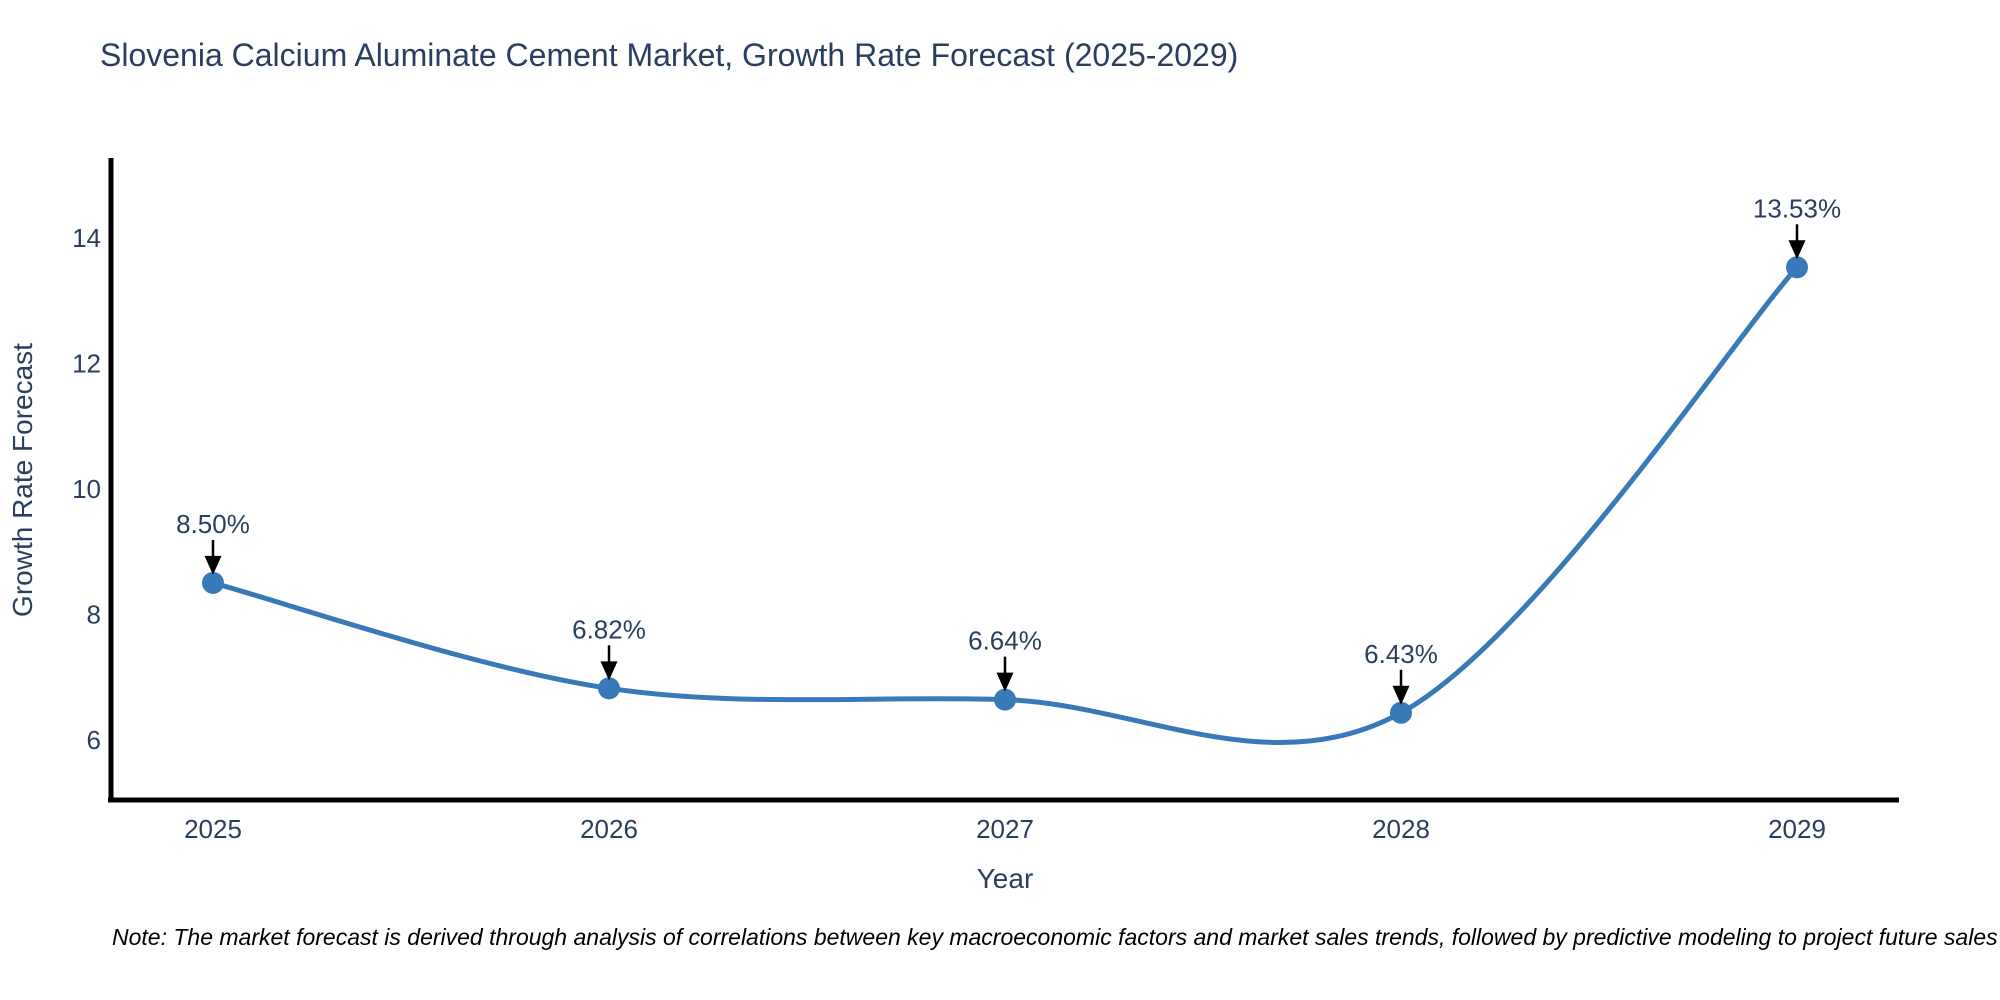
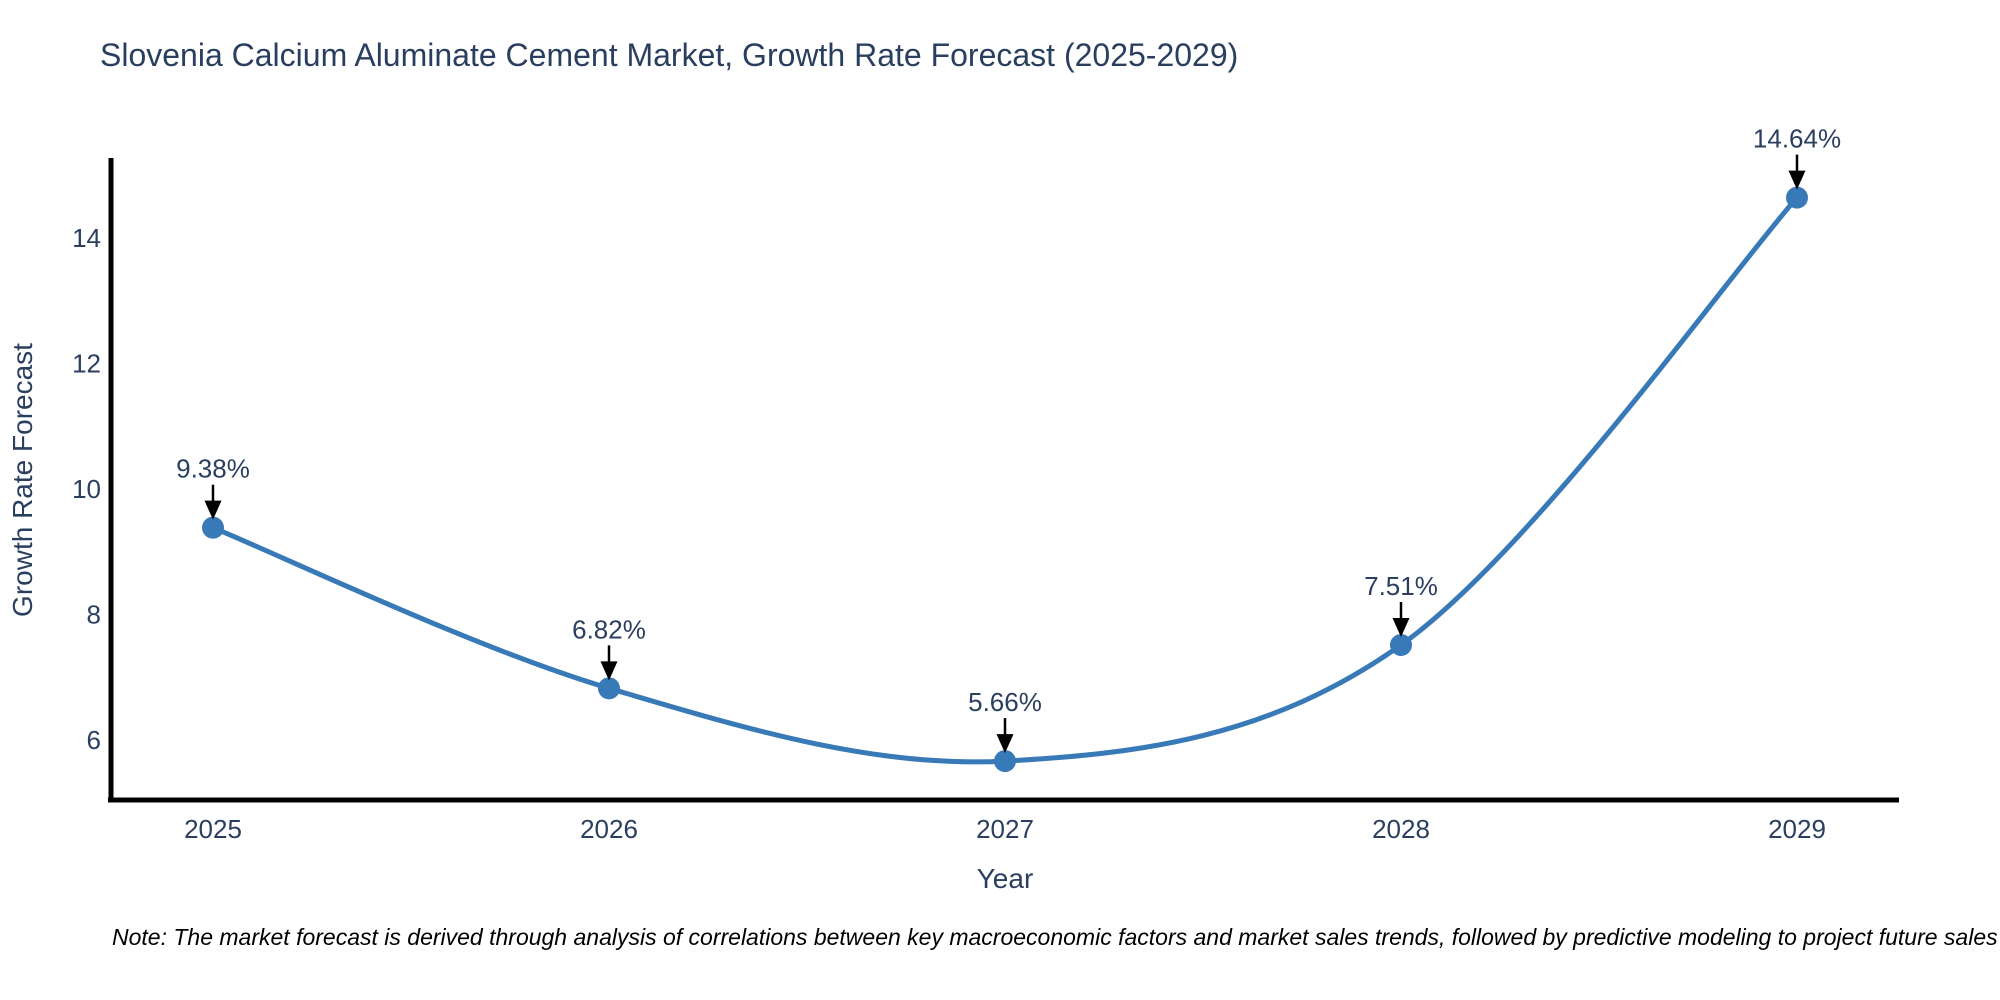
2025: 8.50% -> 9.38%
2027: 6.64% -> 5.66%
2028: 6.43% -> 7.51%
2029: 13.53% -> 14.64%
